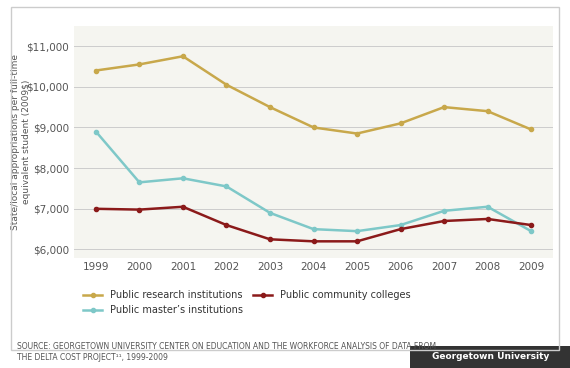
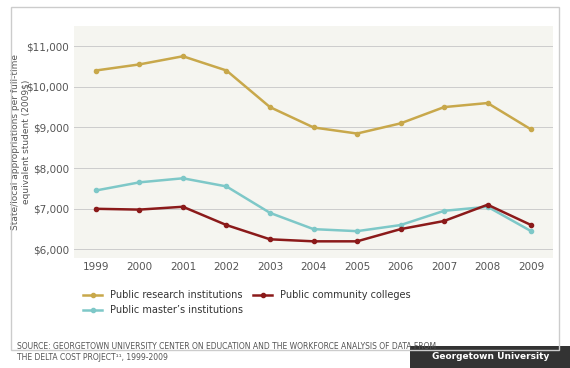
Public master’s institutions/1999: $8,900 -> $7,450
Public research institutions/2002: $10,050 -> $10,400
Public research institutions/2008: $9,400 -> $9,600
Public community colleges/2008: $6,750 -> $7,100
